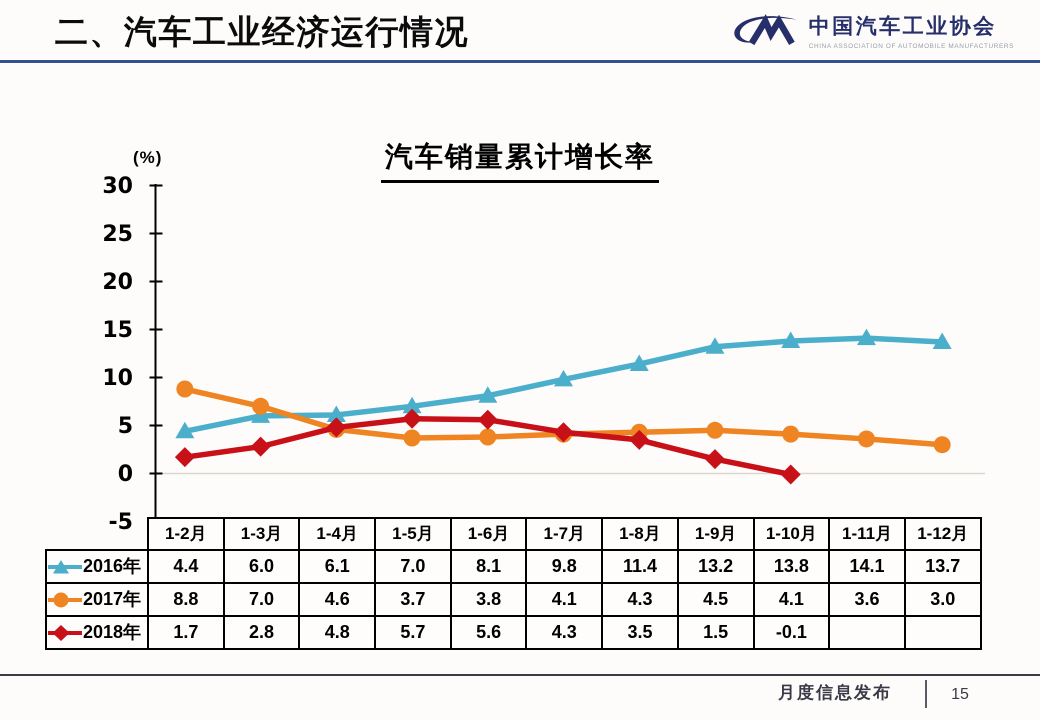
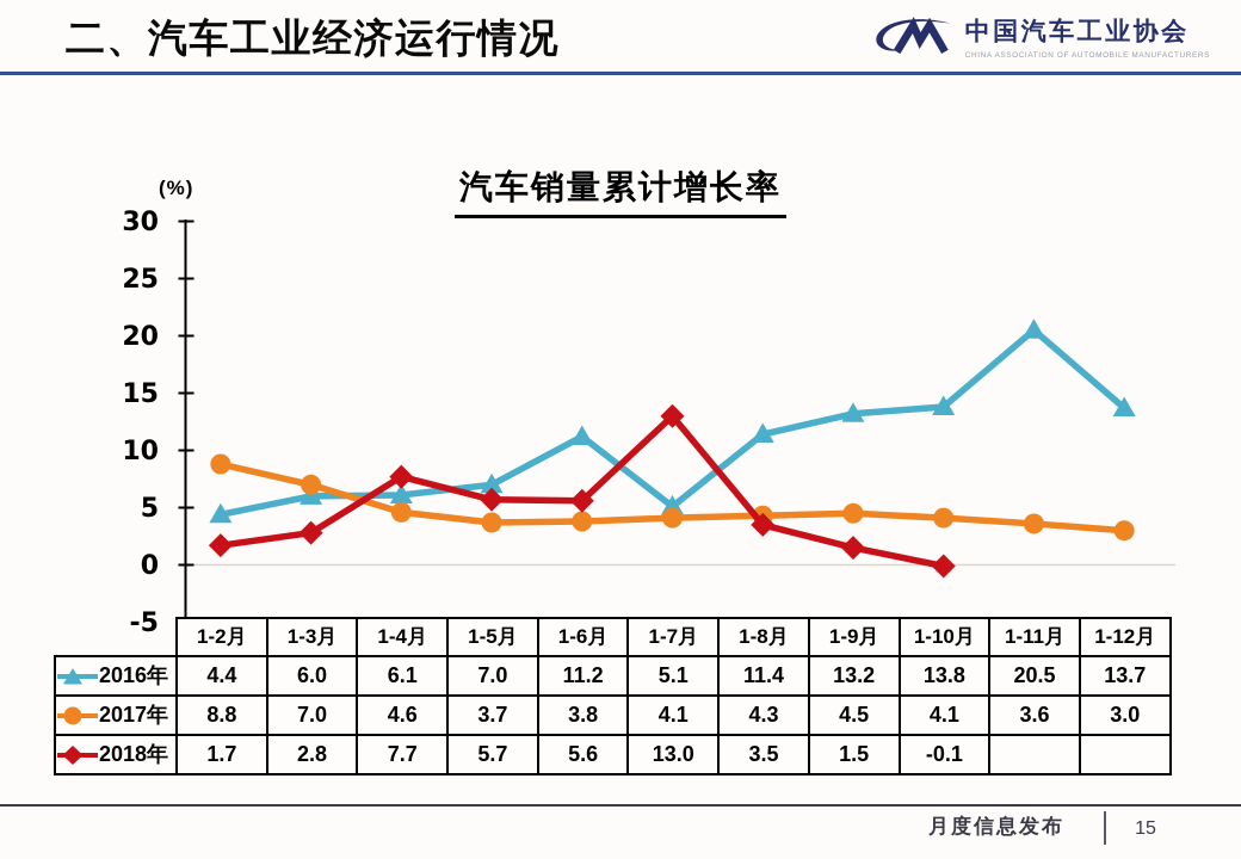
2018年/1-4月: 4.8 -> 7.7
2016年/1-6月: 8.1 -> 11.2
2016年/1-7月: 9.8 -> 5.1
2018年/1-7月: 4.3 -> 13.0
2016年/1-11月: 14.1 -> 20.5
